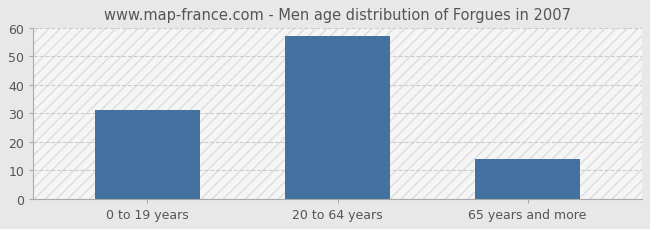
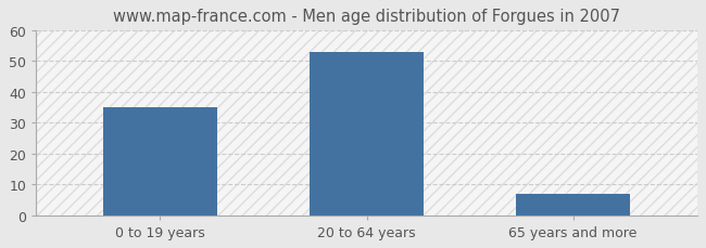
0 to 19 years: 31 -> 35
20 to 64 years: 57 -> 53
65 years and more: 14 -> 7
